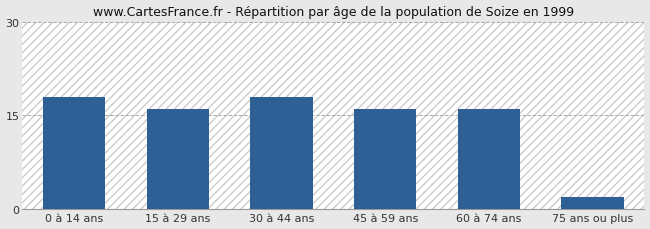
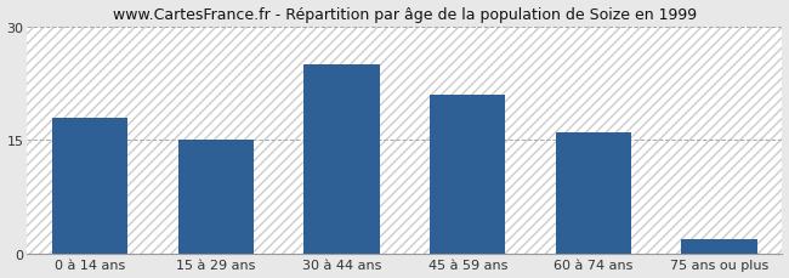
15 à 29 ans: 16 -> 15
30 à 44 ans: 18 -> 25
45 à 59 ans: 16 -> 21
